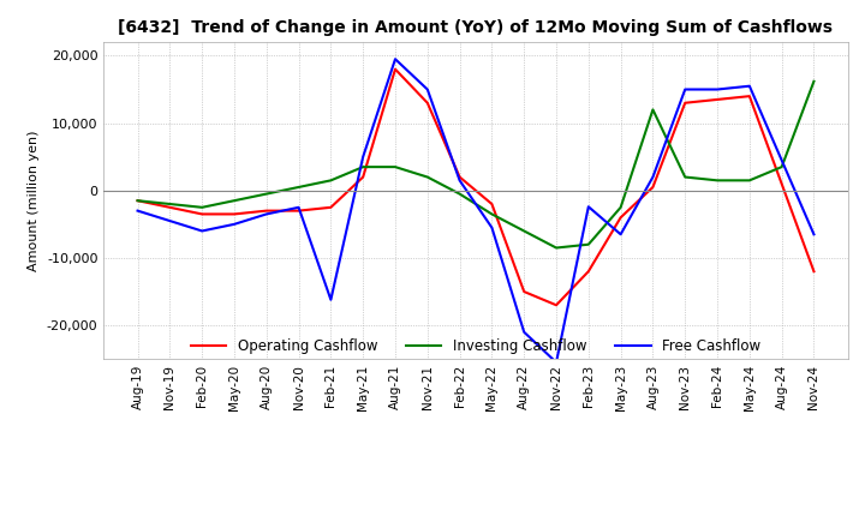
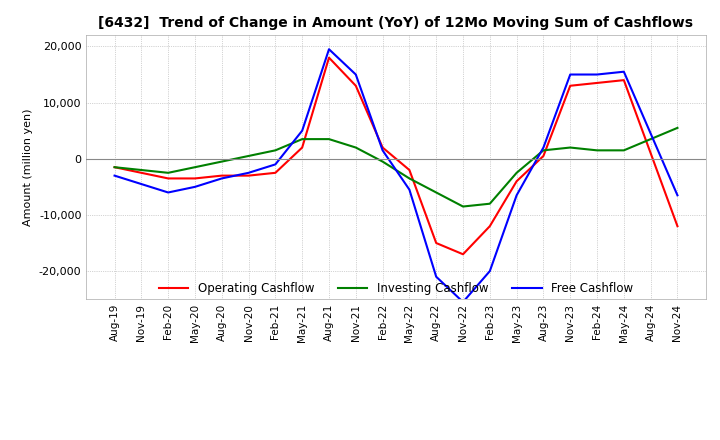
Free Cashflow/Feb-21: -16,200 -> -1,000
Free Cashflow/Feb-23: -2,400 -> -20,000
Investing Cashflow/Aug-23: 12,000 -> 1,500
Investing Cashflow/Nov-24: 16,200 -> 5,500
